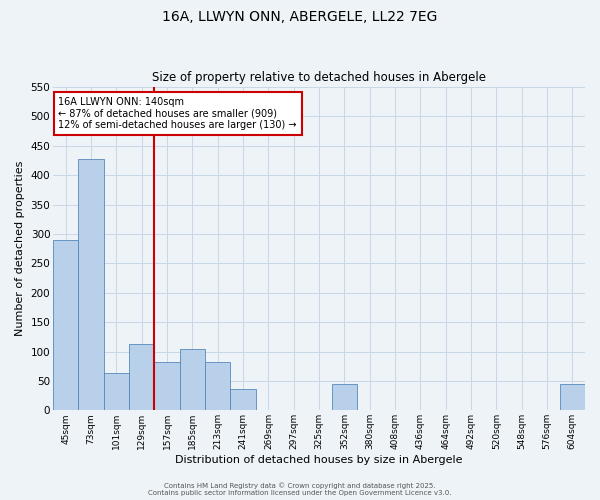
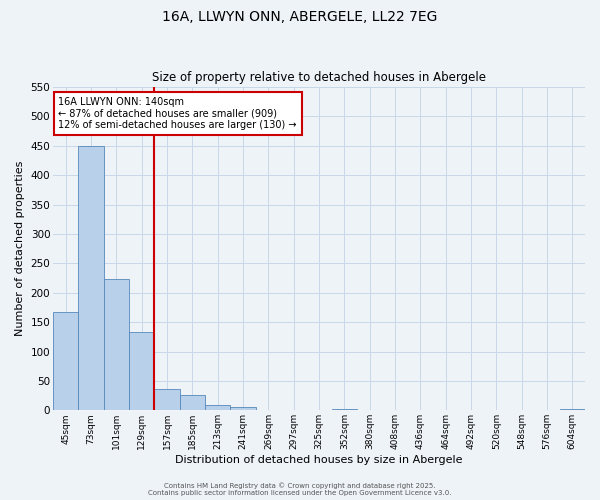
45sqm: 290 -> 167
73sqm: 428 -> 450
101sqm: 64 -> 224
129sqm: 112 -> 133
157sqm: 82 -> 37
185sqm: 104 -> 26
213sqm: 82 -> 9
241sqm: 36 -> 5
352sqm: 44 -> 2
604sqm: 44 -> 3
